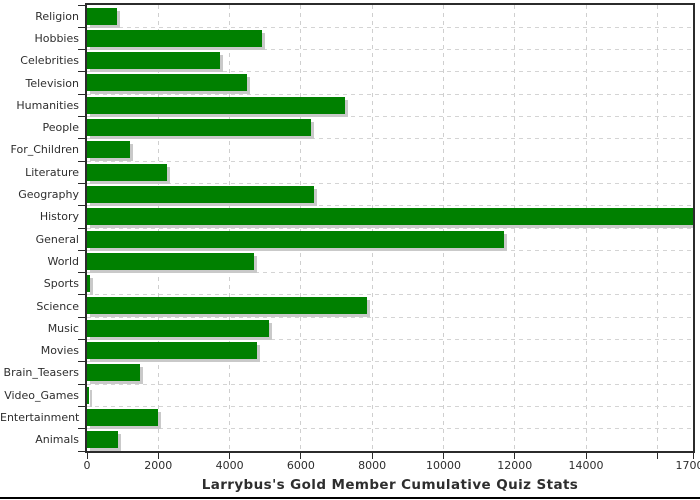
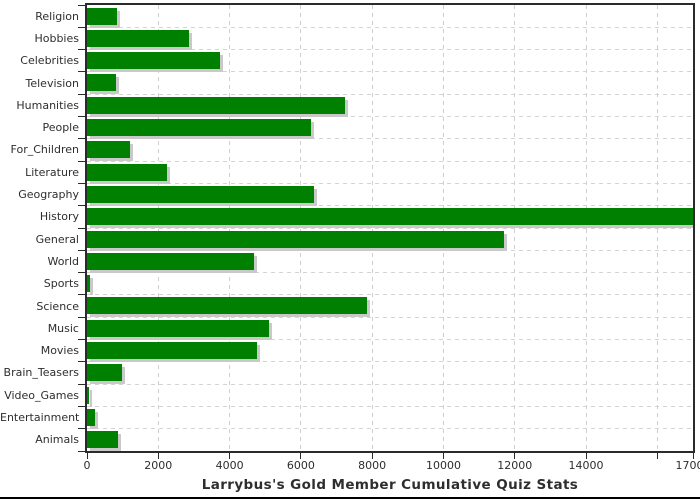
Hobbies: 4900 -> 2900
Television: 4500 -> 800
Brain_Teasers: 1500 -> 1000
Entertainment: 2000 -> 200
